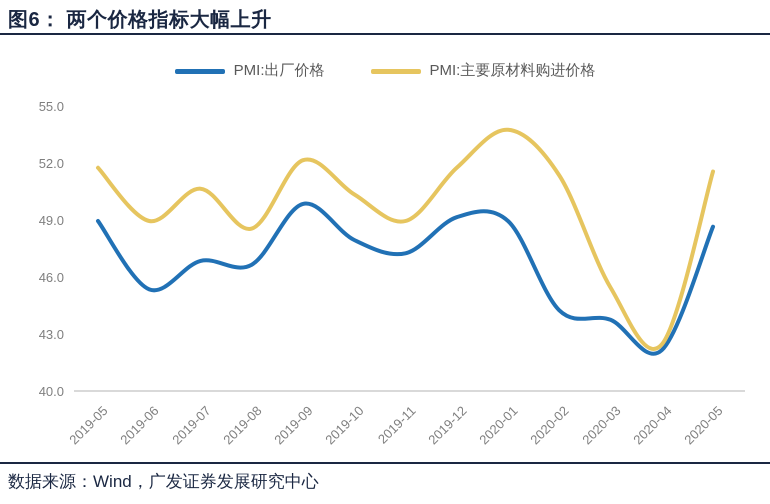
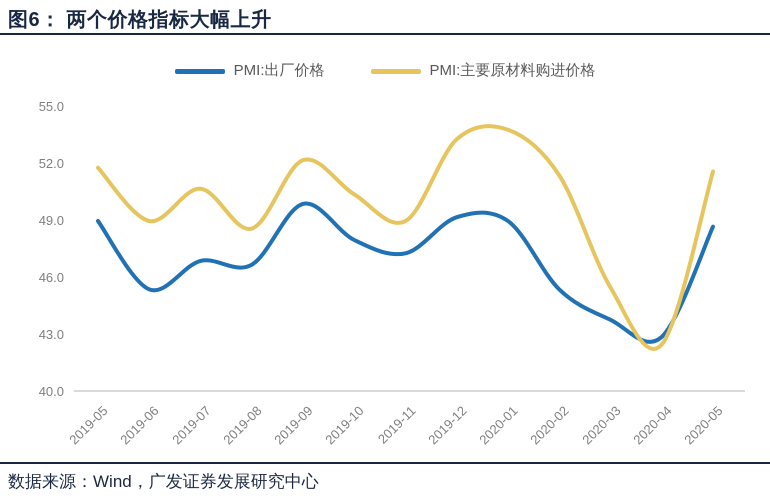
PMI:主要原材料购进价格/2019-12: 51.8 -> 53.3
PMI:出厂价格/2020-02: 44.3 -> 45.4
PMI:出厂价格/2020-04: 42.2 -> 42.9
